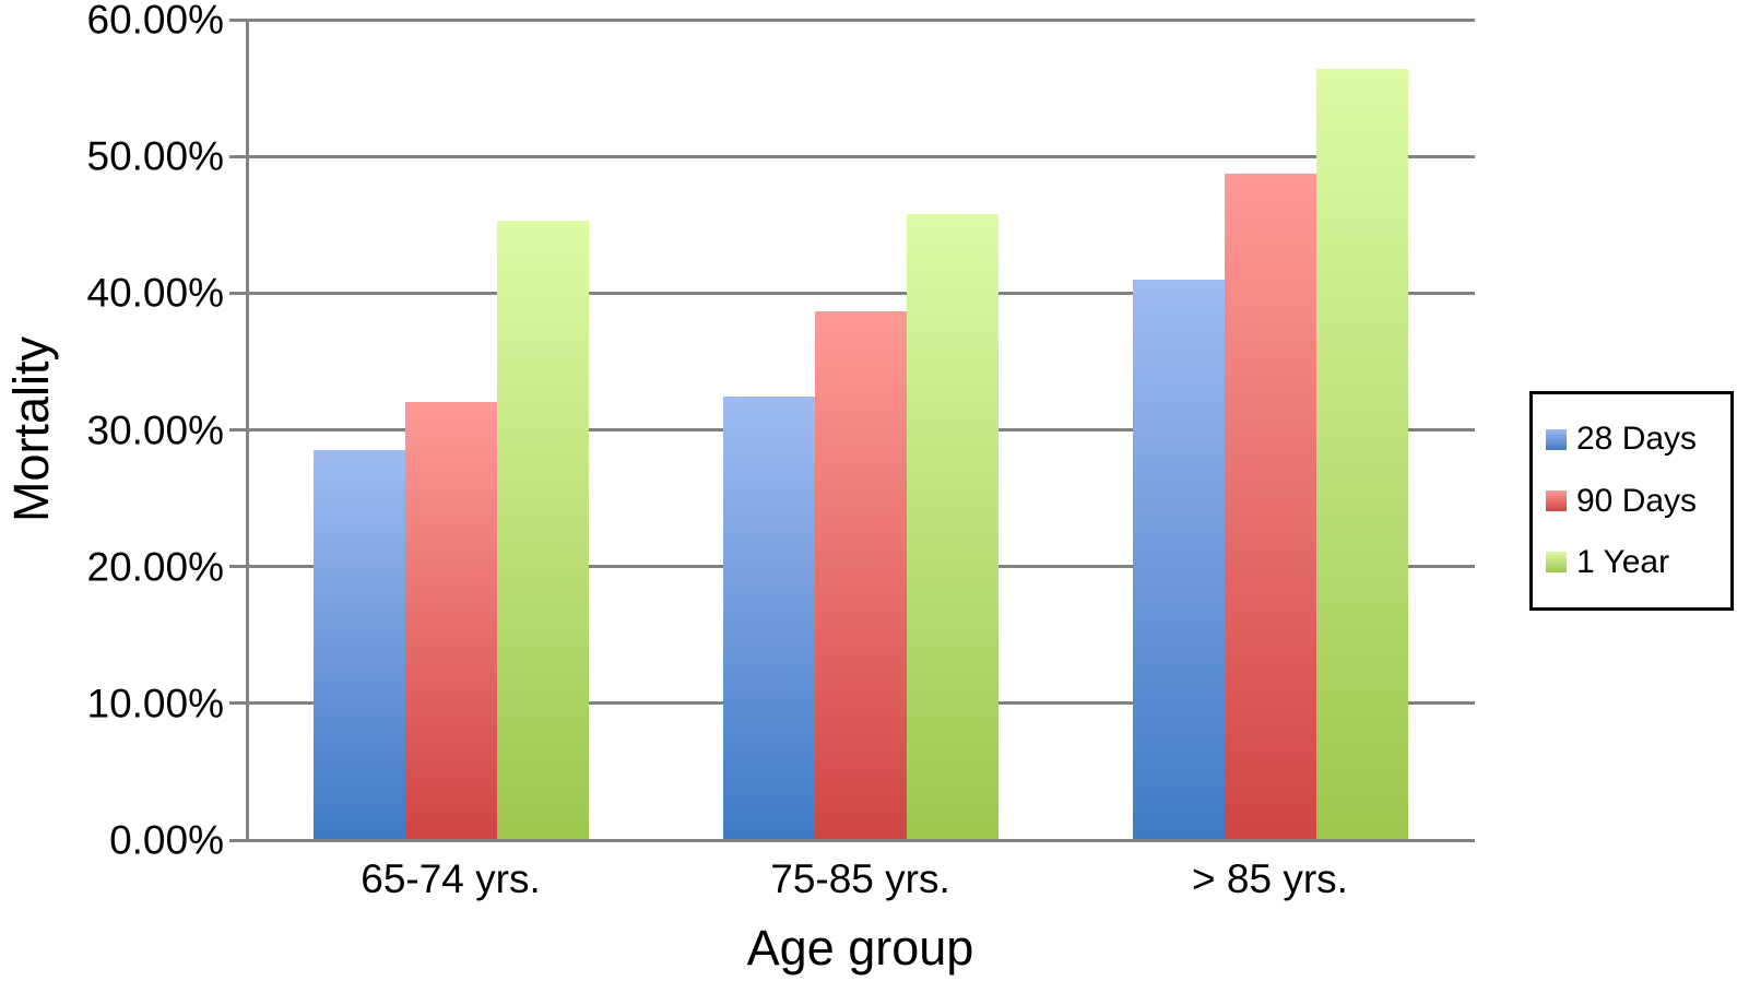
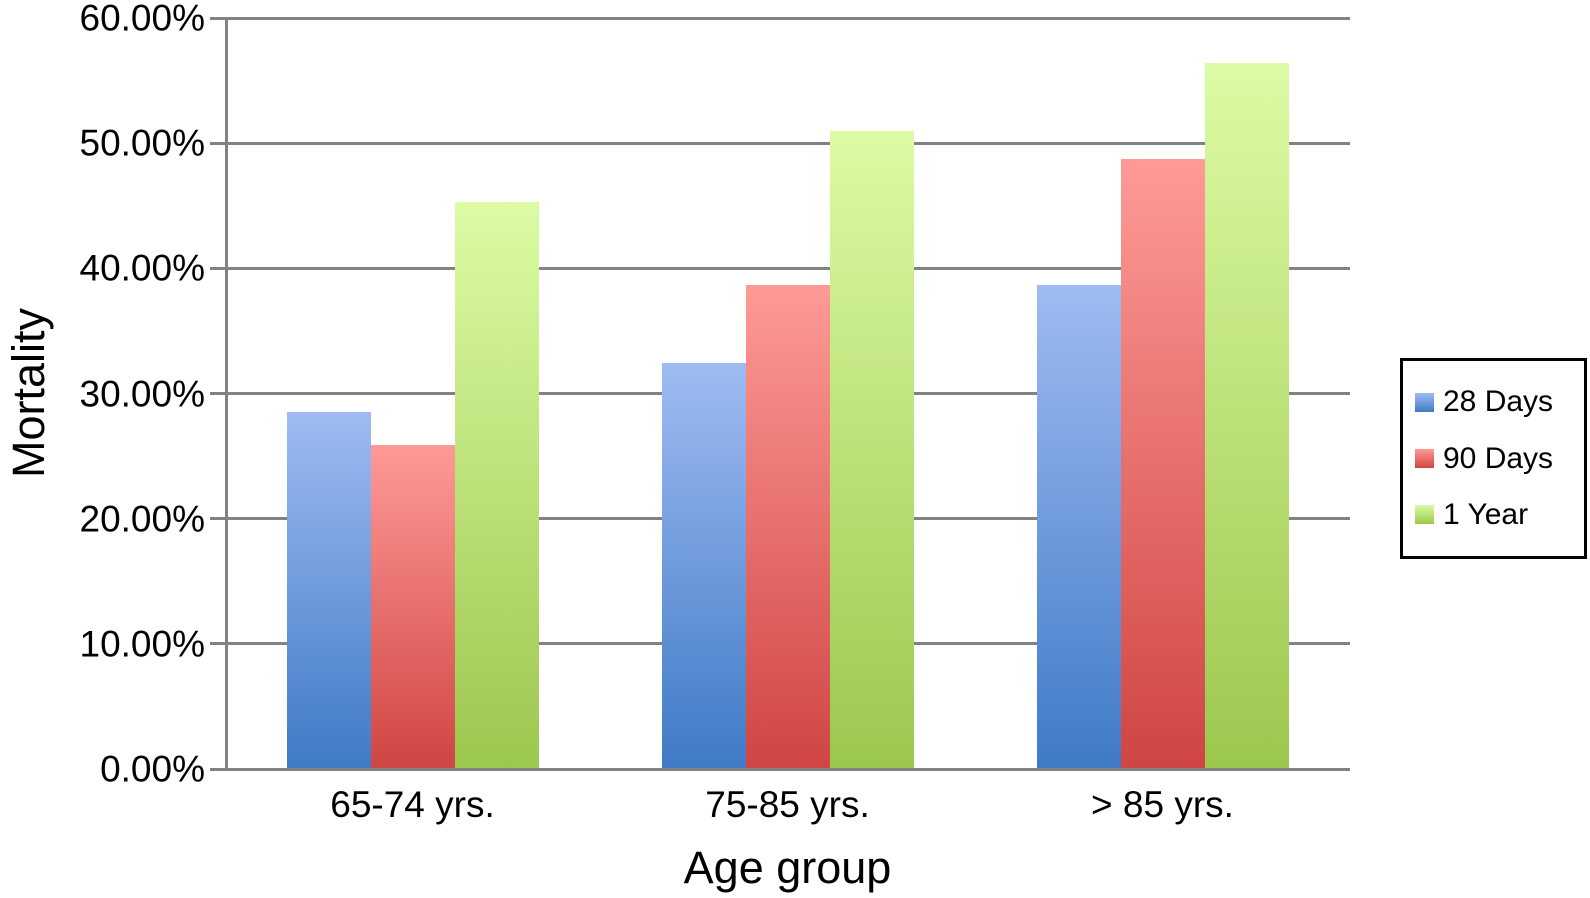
90 Days/65-74 yrs.: 32.0% -> 25.9%
1 Year/75-85 yrs.: 45.8% -> 51.0%
28 Days/> 85 yrs.: 41.0% -> 38.7%
